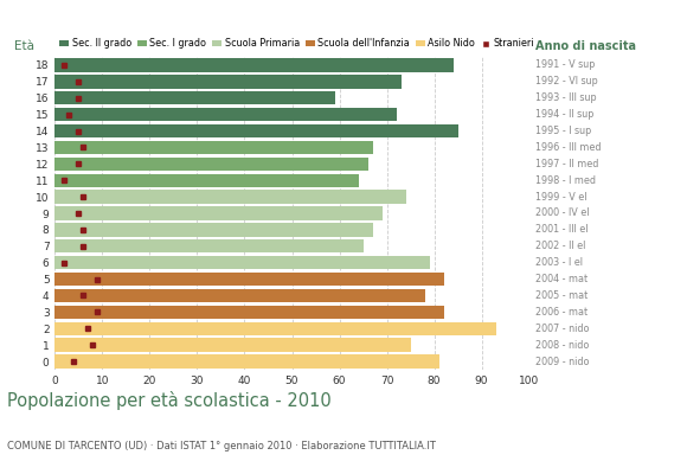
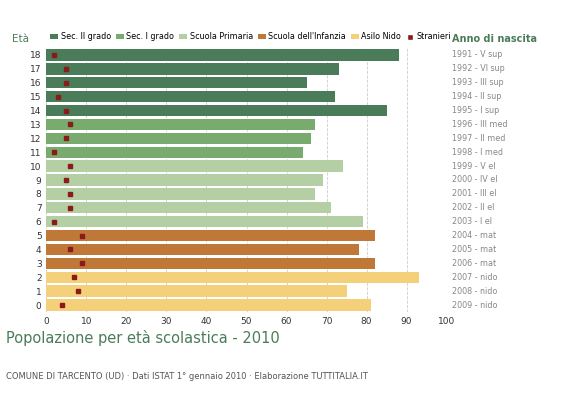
18: 84 -> 88
16: 59 -> 65
7: 65 -> 71
